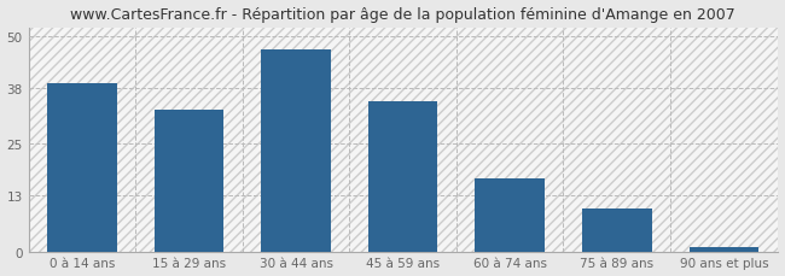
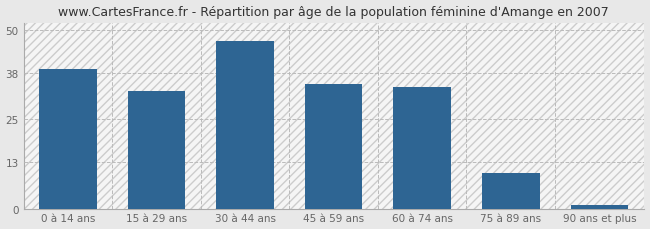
60 à 74 ans: 17 -> 34
